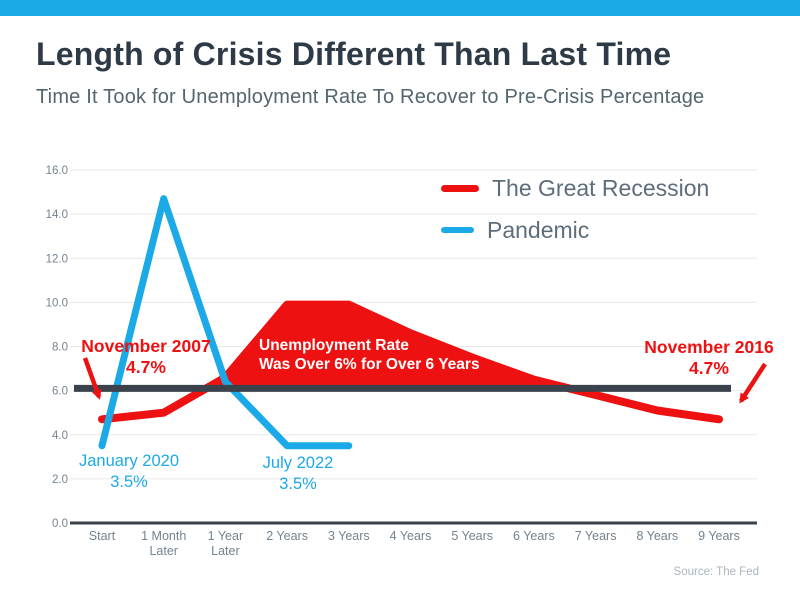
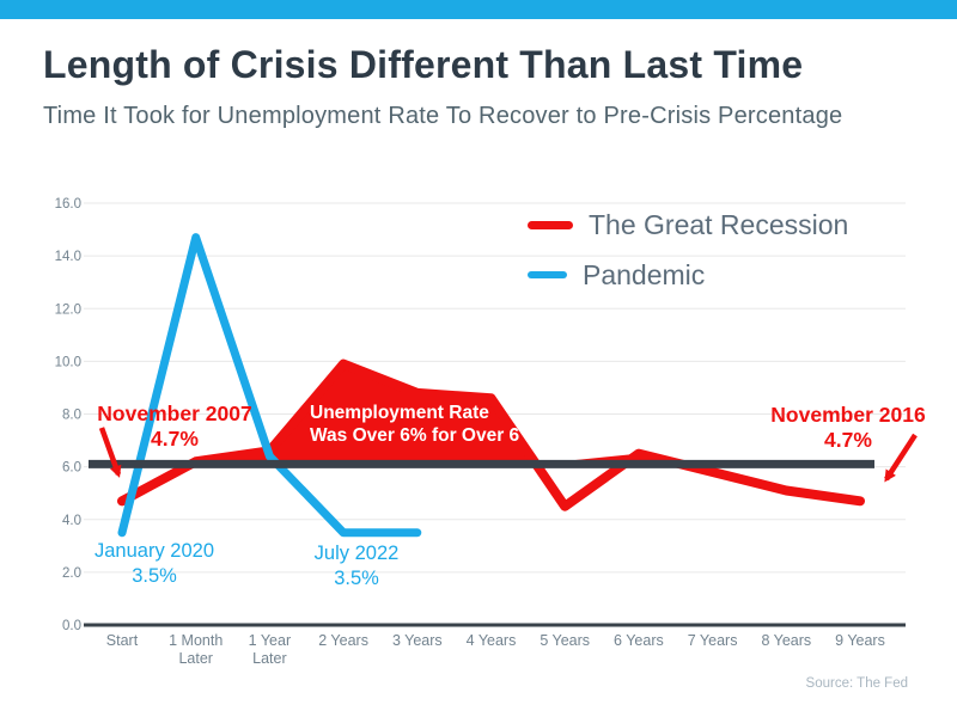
The Great Recession/1 Month Later: 5.0 -> 6.2
The Great Recession/3 Years: 9.9 -> 8.8
The Great Recession/5 Years: 7.5 -> 4.5
